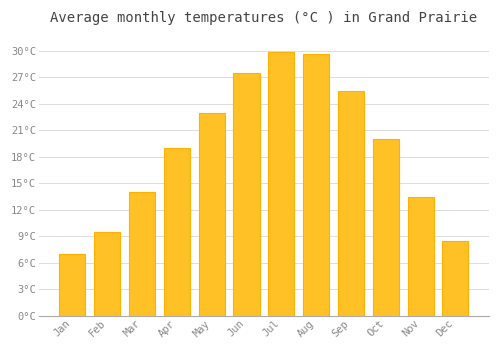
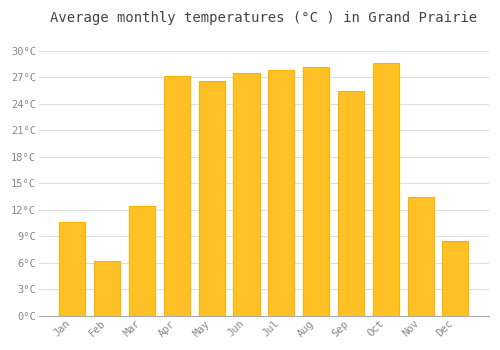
Jan: 7.0°C -> 10.6°C
Feb: 9.5°C -> 6.2°C
Mar: 14.0°C -> 12.4°C
Apr: 19.0°C -> 27.2°C
May: 23.0°C -> 26.6°C
Jul: 29.9°C -> 27.8°C
Aug: 29.7°C -> 28.2°C
Oct: 20.0°C -> 28.6°C
